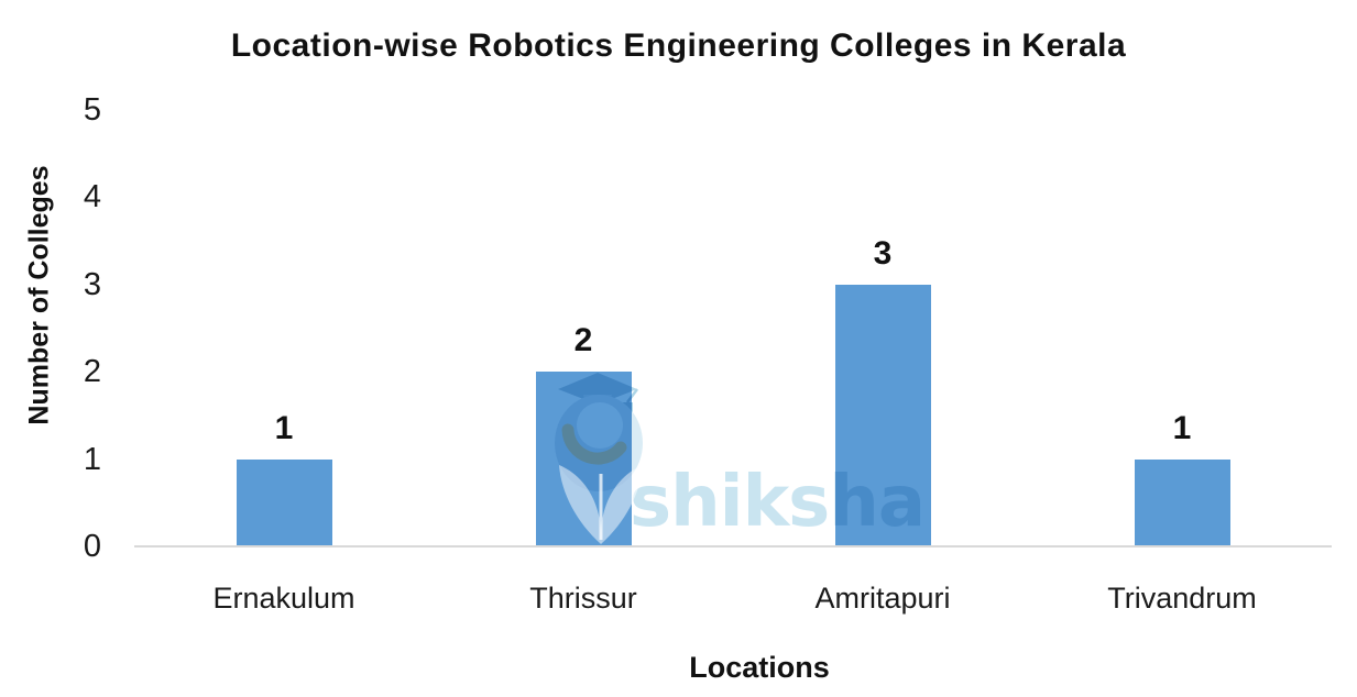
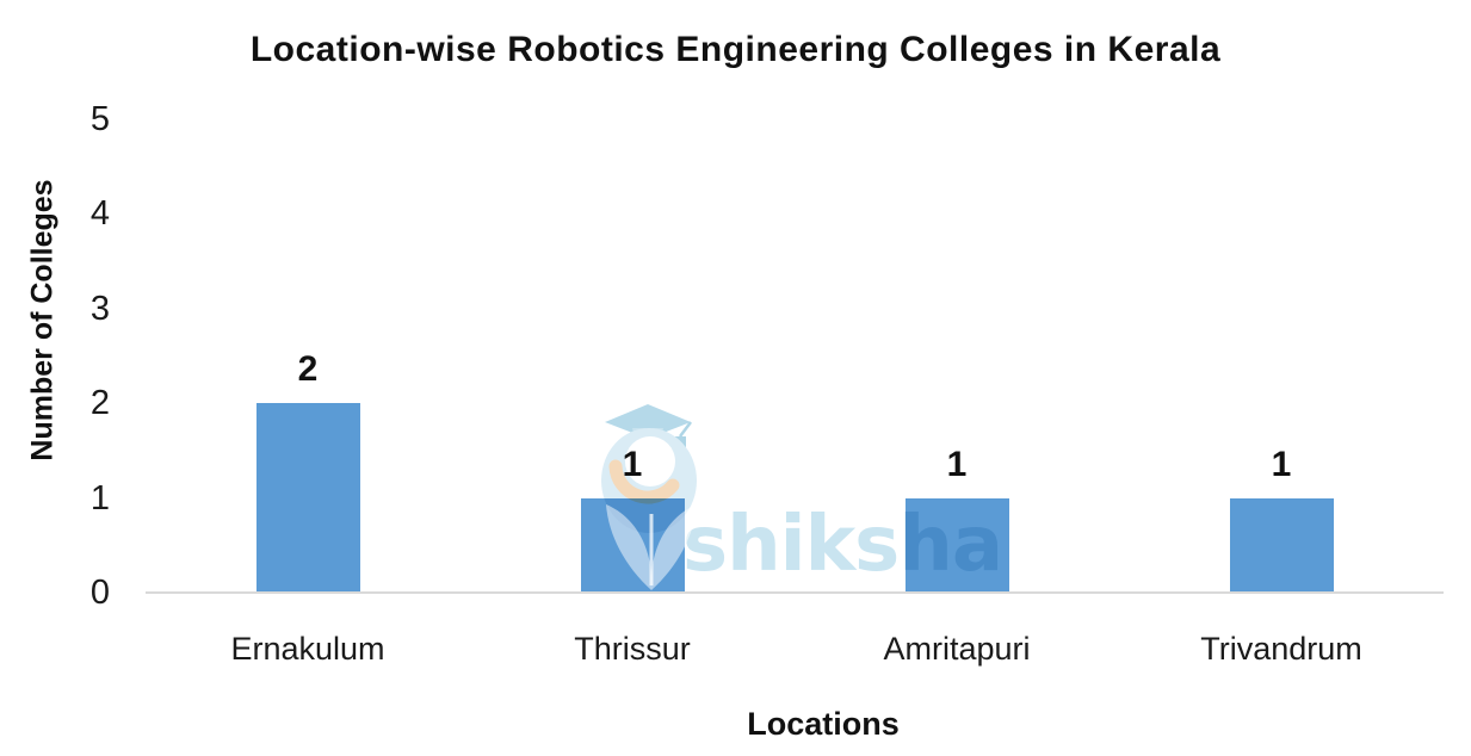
Ernakulum: 1 -> 2
Thrissur: 2 -> 1
Amritapuri: 3 -> 1
